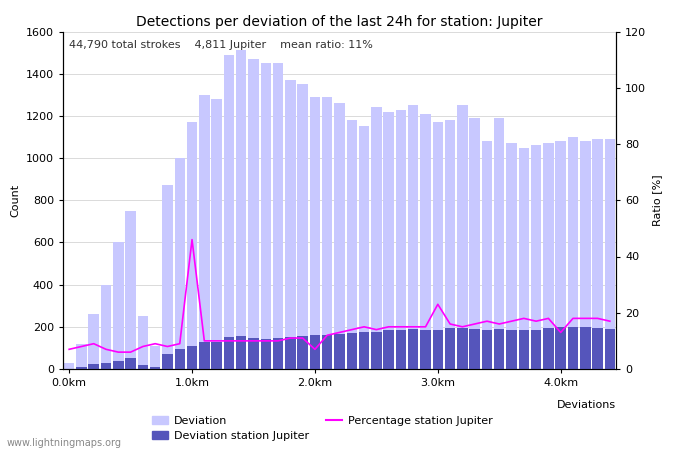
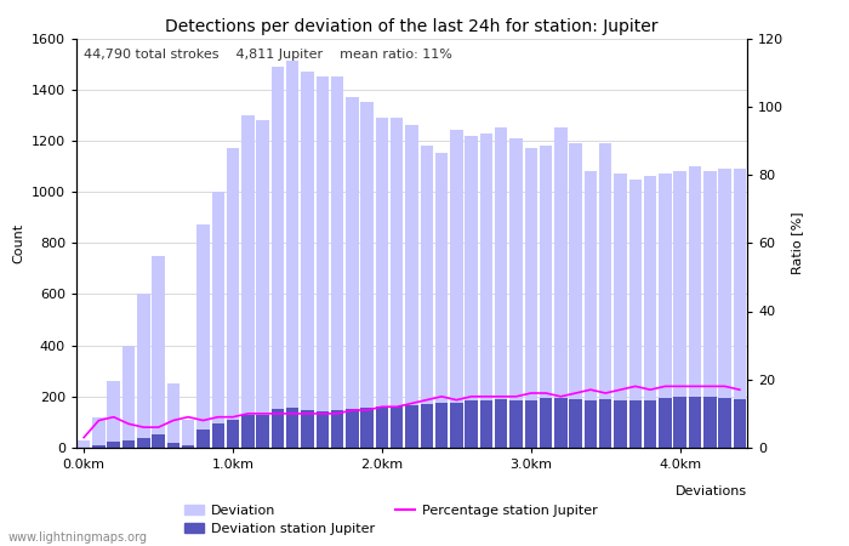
Percentage station Jupiter/0.0km: 7 -> 3
Percentage station Jupiter/1.0km: 46 -> 9
Percentage station Jupiter/2.0km: 7 -> 12
Percentage station Jupiter/3.0km: 23 -> 16
Percentage station Jupiter/4.0km: 13 -> 18
